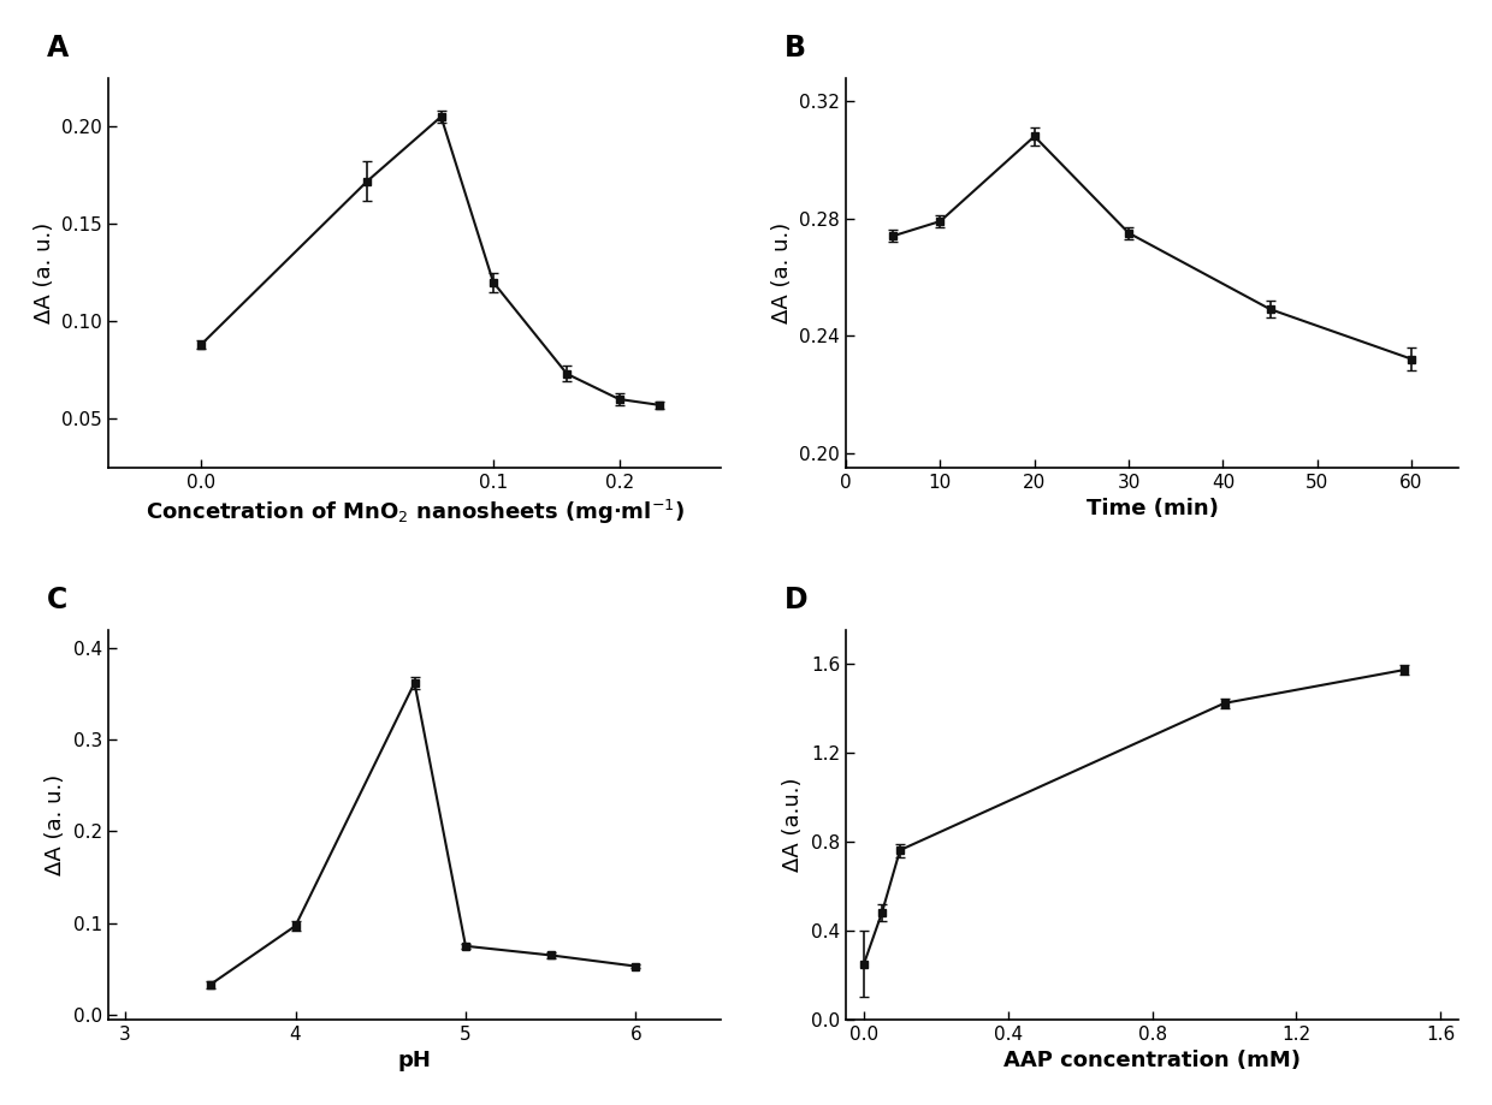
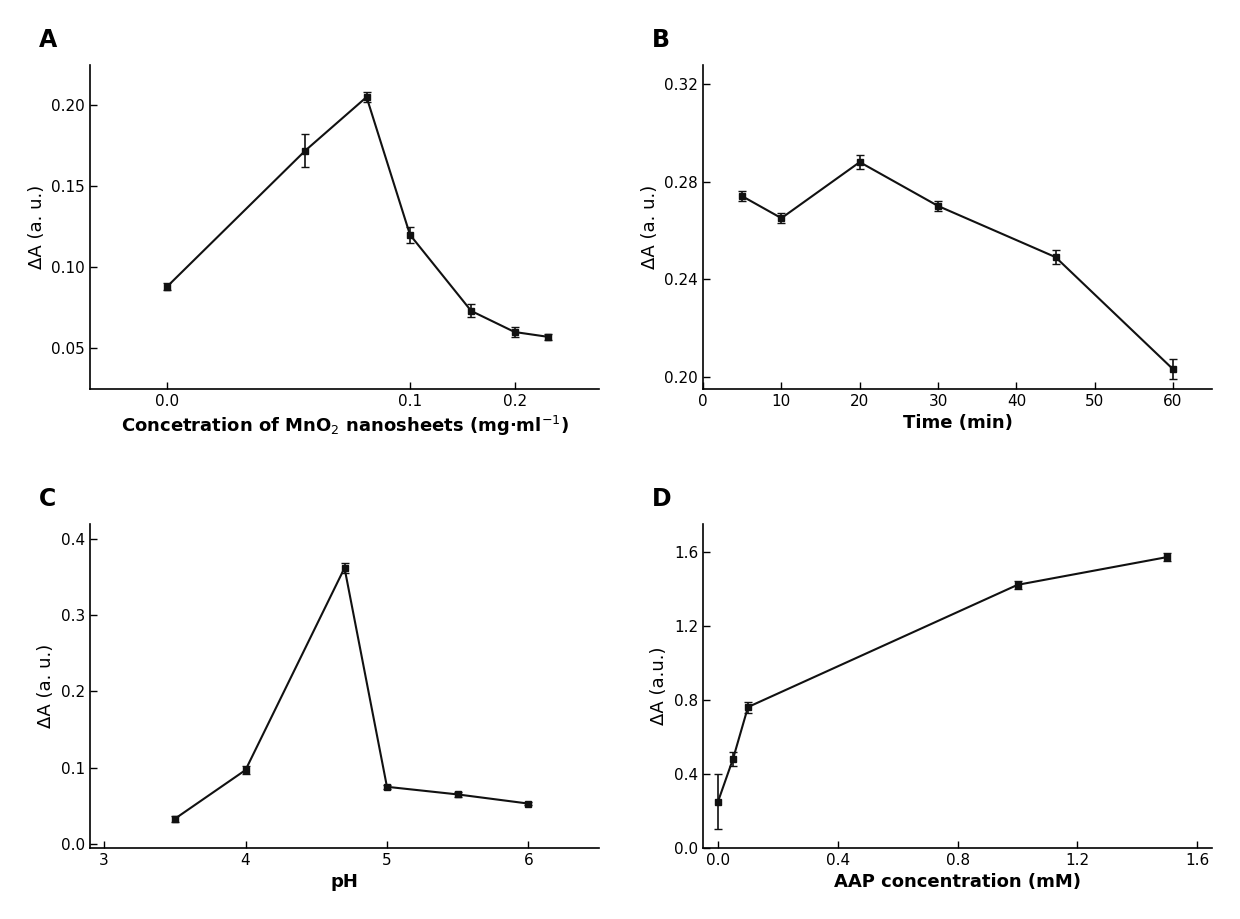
10: 0.279 -> 0.265
20: 0.308 -> 0.288
30: 0.275 -> 0.270
60: 0.232 -> 0.203
